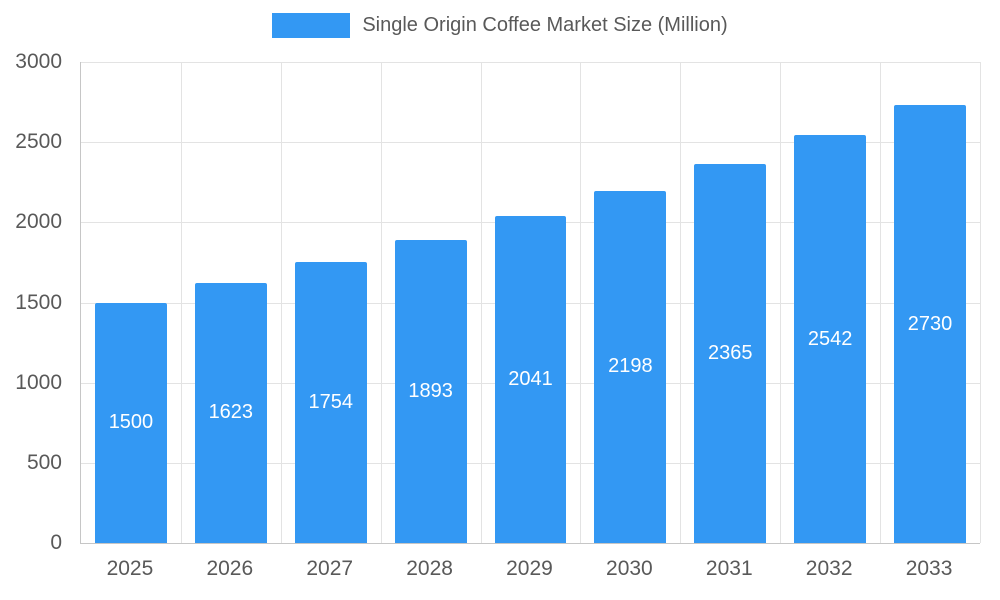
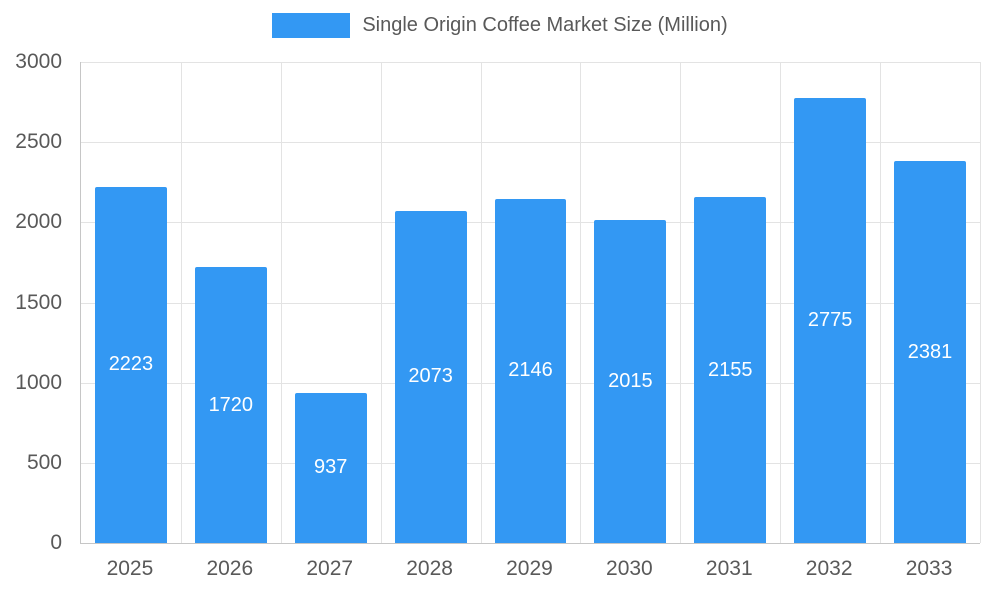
2025: 1500 -> 2223
2026: 1623 -> 1720
2027: 1754 -> 937
2028: 1893 -> 2073
2029: 2041 -> 2146
2030: 2198 -> 2015
2031: 2365 -> 2155
2032: 2542 -> 2775
2033: 2730 -> 2381
